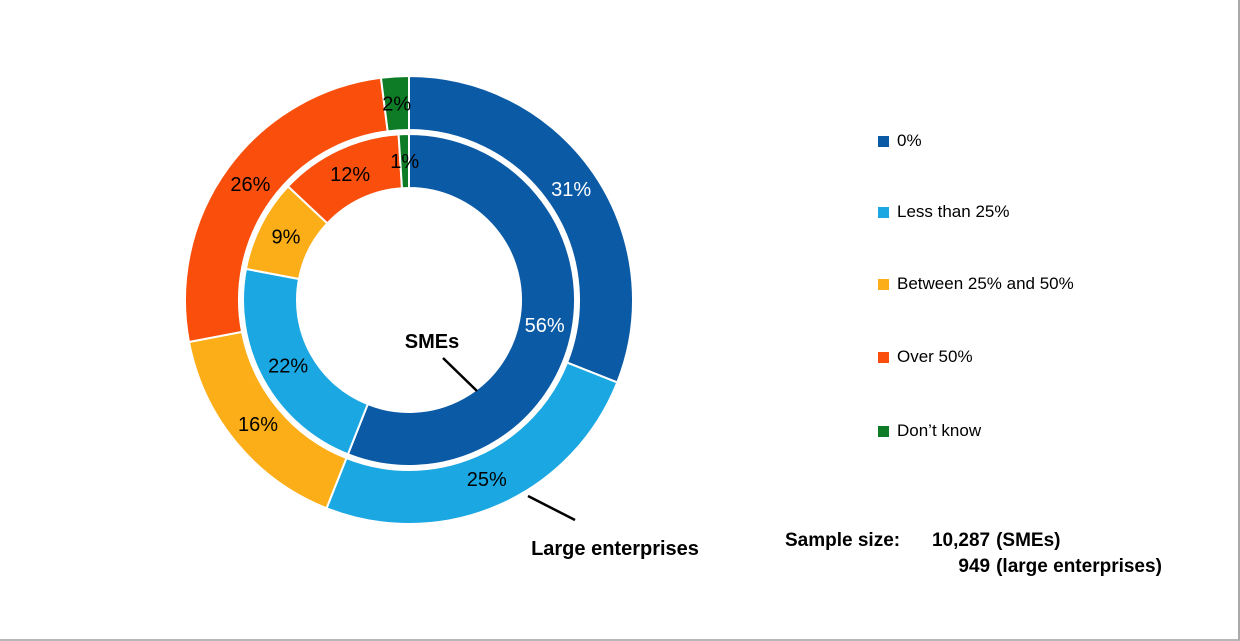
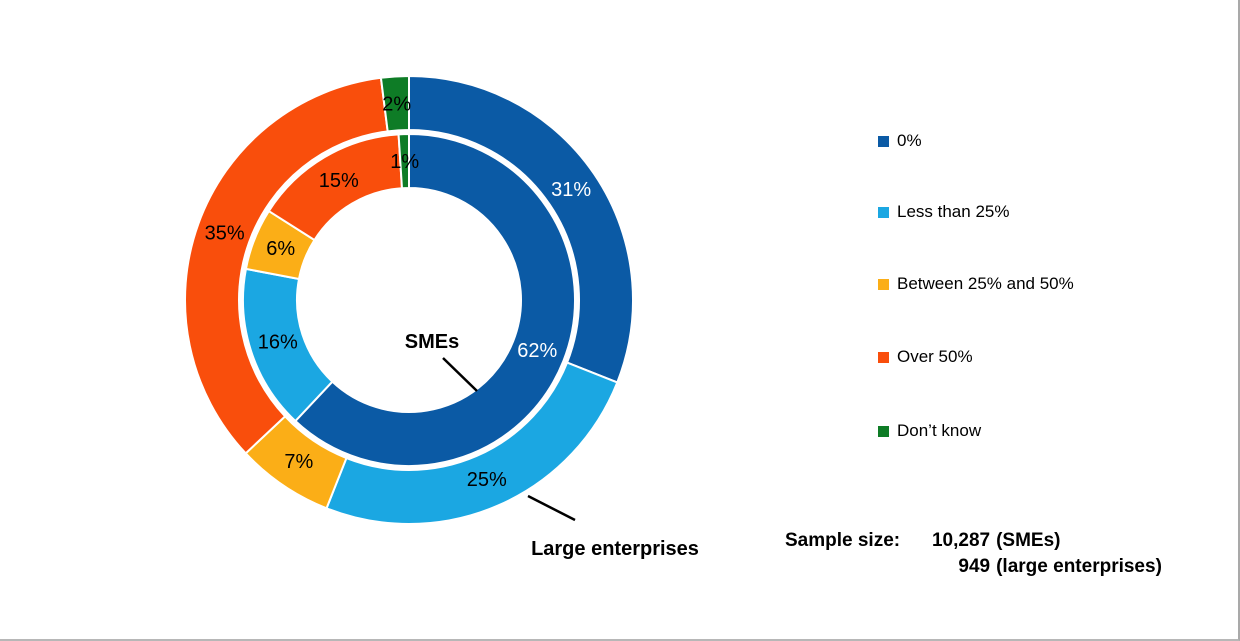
SMEs/0%: 56% -> 62%
SMEs/Less than 25%: 22% -> 16%
SMEs/Between 25% and 50%: 9% -> 6%
Large enterprises/Between 25% and 50%: 16% -> 7%
SMEs/Over 50%: 12% -> 15%
Large enterprises/Over 50%: 26% -> 35%
